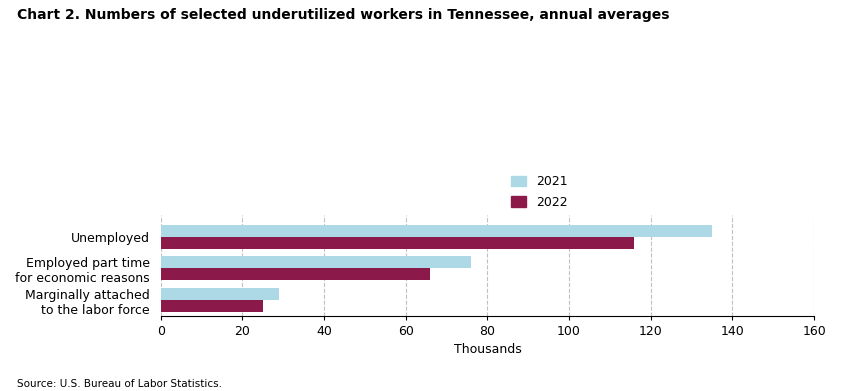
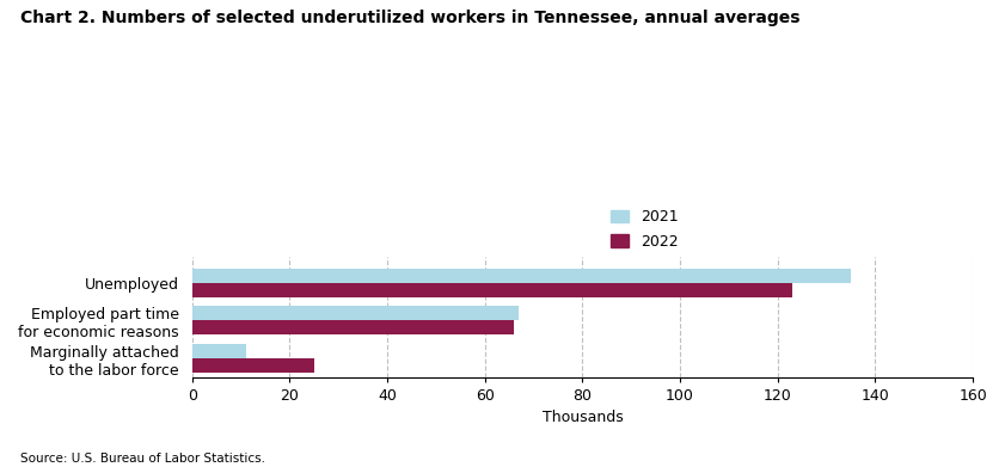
2022/Unemployed: 116 -> 123
2021/Employed part time for economic reasons: 76 -> 67
2021/Marginally attached to the labor force: 29 -> 11
